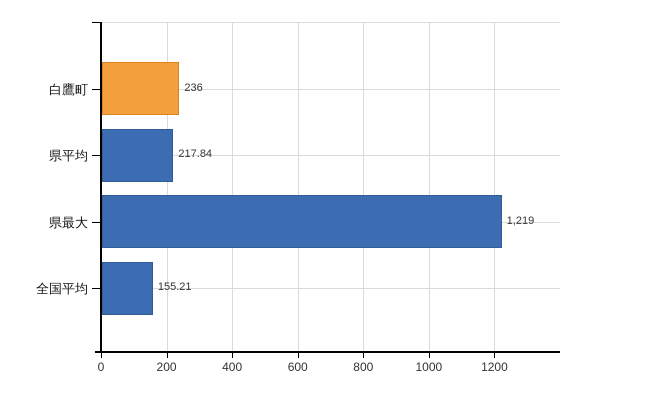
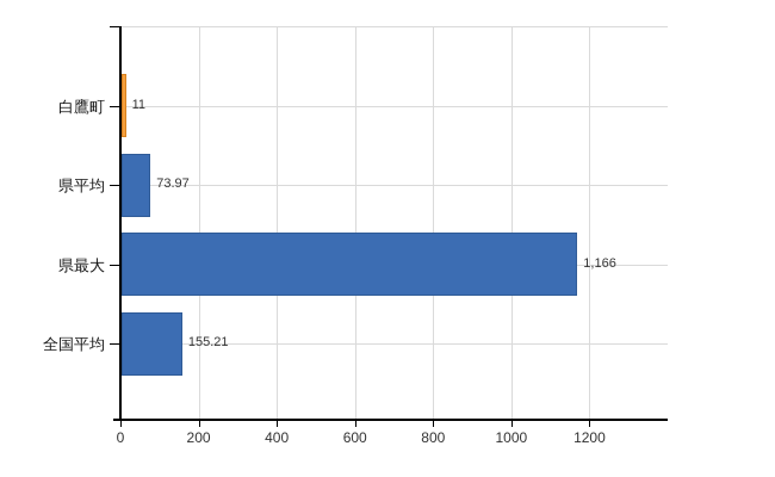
白鷹町: 236 -> 11
県平均: 217.84 -> 73.97
県最大: 1,219 -> 1,166
